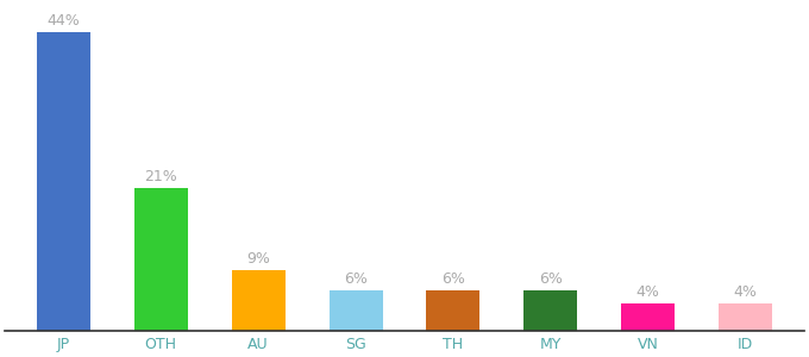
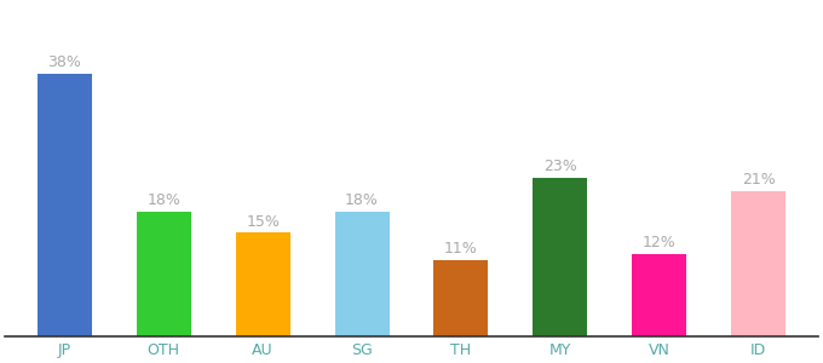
JP: 44% -> 38%
OTH: 21% -> 18%
AU: 9% -> 15%
SG: 6% -> 18%
TH: 6% -> 11%
MY: 6% -> 23%
VN: 4% -> 12%
ID: 4% -> 21%
